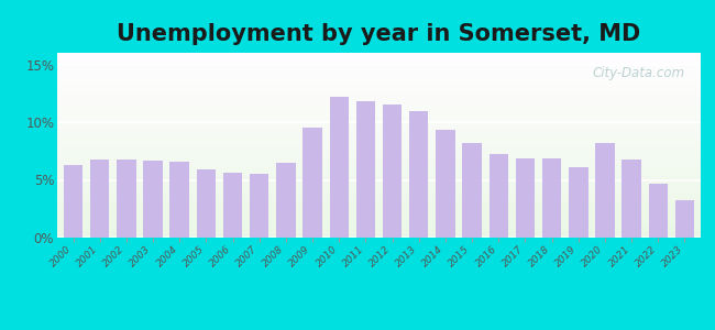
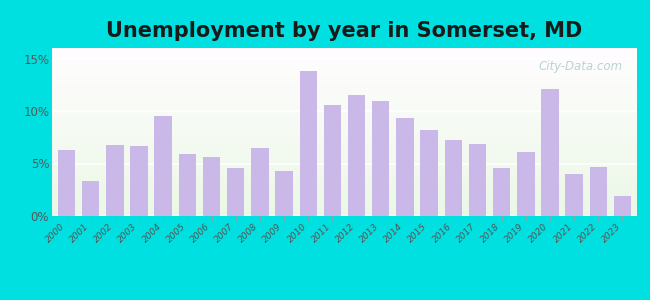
2001: 6.8% -> 3.3%
2004: 6.6% -> 9.5%
2007: 5.5% -> 4.6%
2009: 9.5% -> 4.3%
2010: 12.2% -> 13.8%
2011: 11.8% -> 10.6%
2018: 6.9% -> 4.6%
2020: 8.2% -> 12.1%
2021: 6.8% -> 4.0%
2023: 3.2% -> 1.9%
